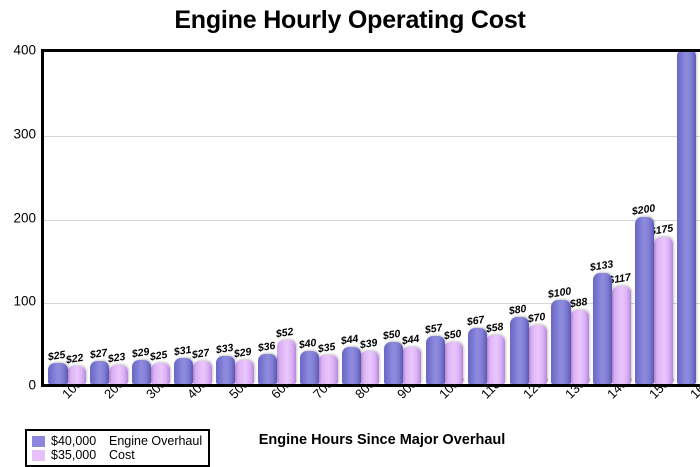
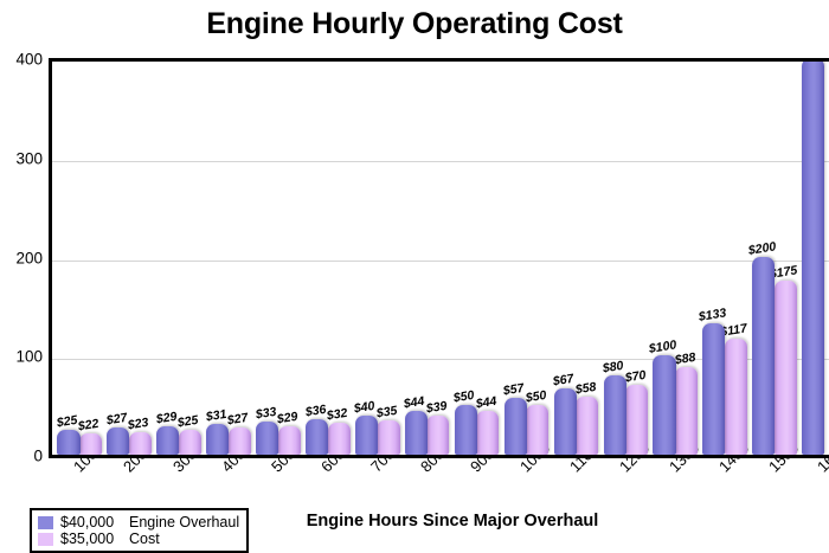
Cost/600: $52 -> $32
